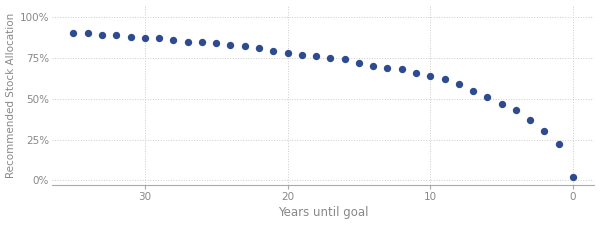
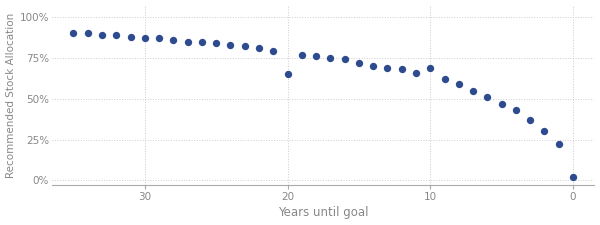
20: 78% -> 65%
10: 64% -> 69%
